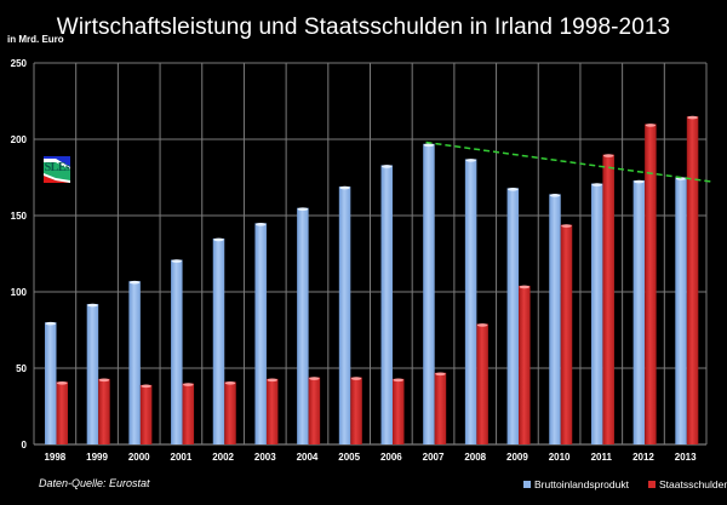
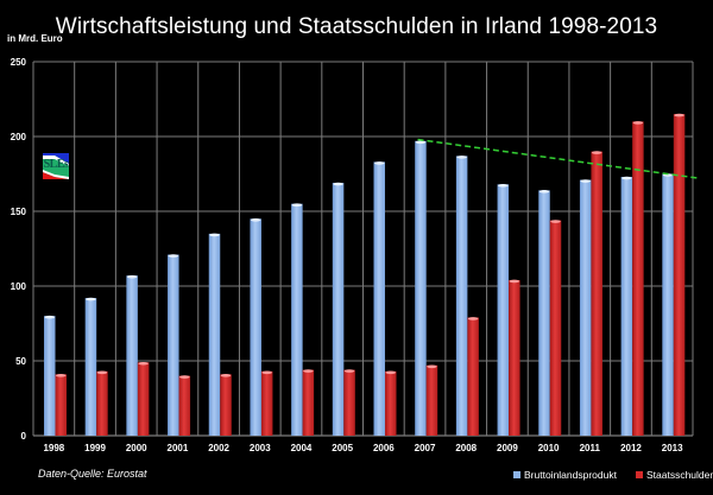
Staatsschulden/2000: 39 -> 49
